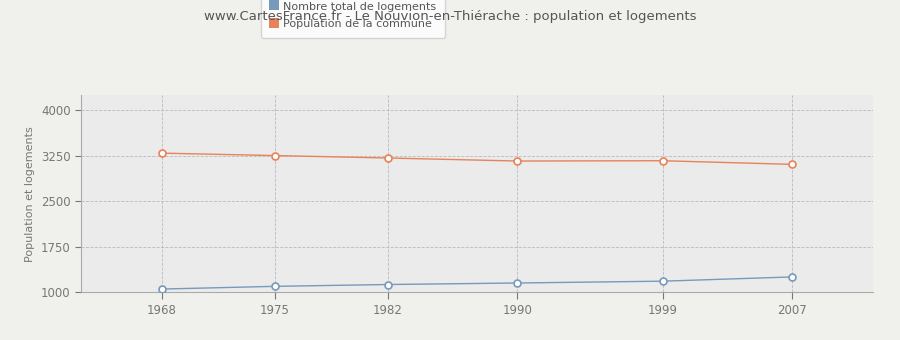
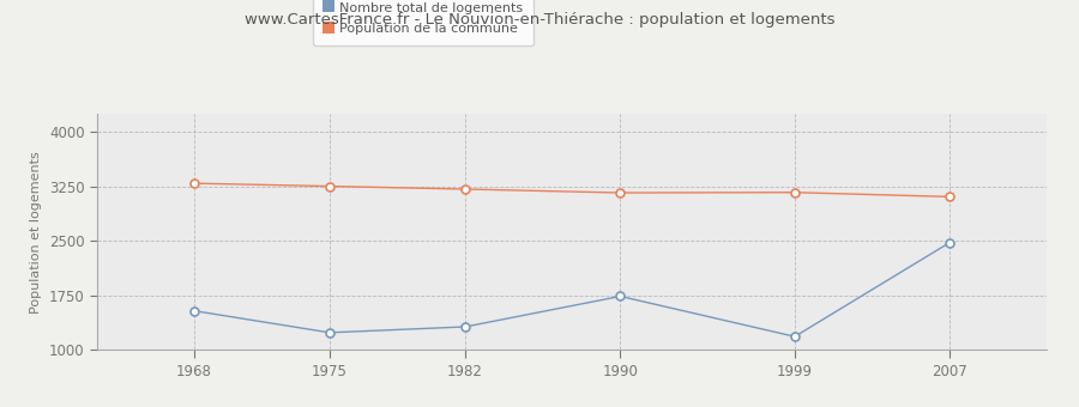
Nombre total de logements/1968: 1060 -> 1540
Nombre total de logements/1975: 1100 -> 1240
Nombre total de logements/1982: 1130 -> 1320
Nombre total de logements/1990: 1160 -> 1740
Nombre total de logements/2007: 1260 -> 2480
